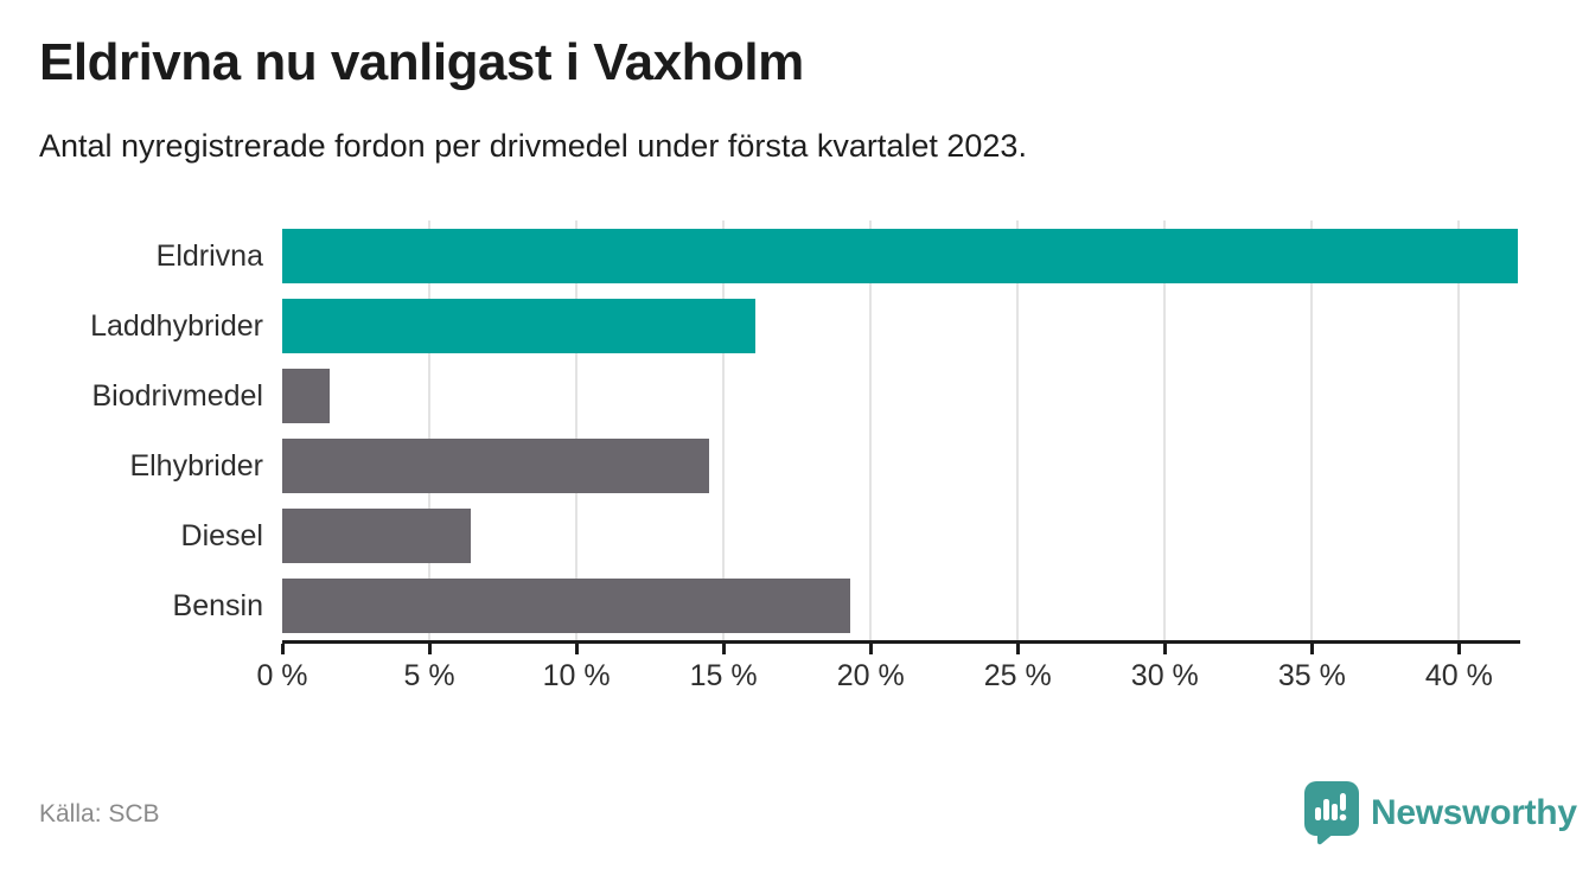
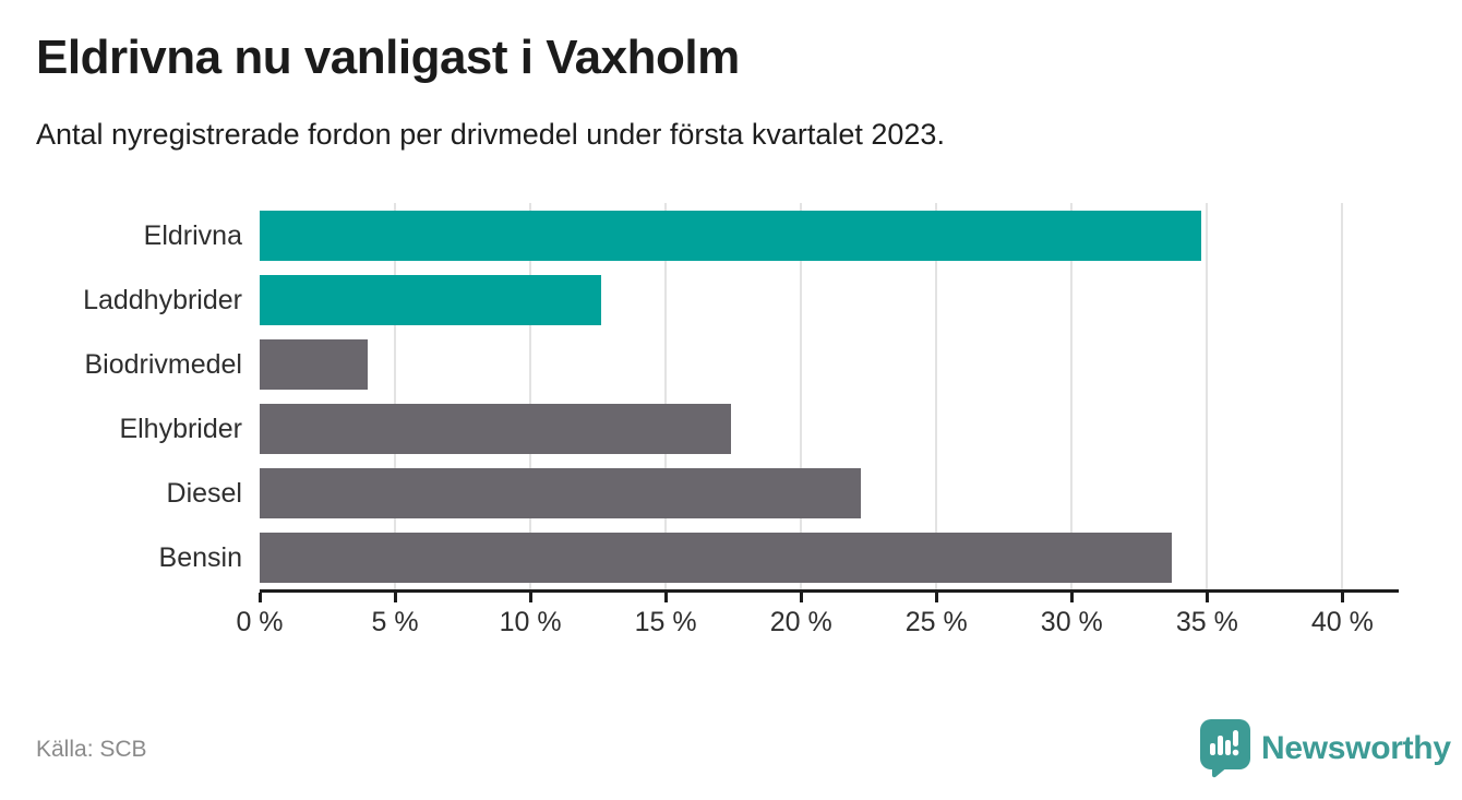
Eldrivna: 42.0% -> 34.8%
Laddhybrider: 16.1% -> 12.6%
Biodrivmedel: 1.6% -> 4.0%
Elhybrider: 14.5% -> 17.4%
Diesel: 6.4% -> 22.2%
Bensin: 19.3% -> 33.7%
